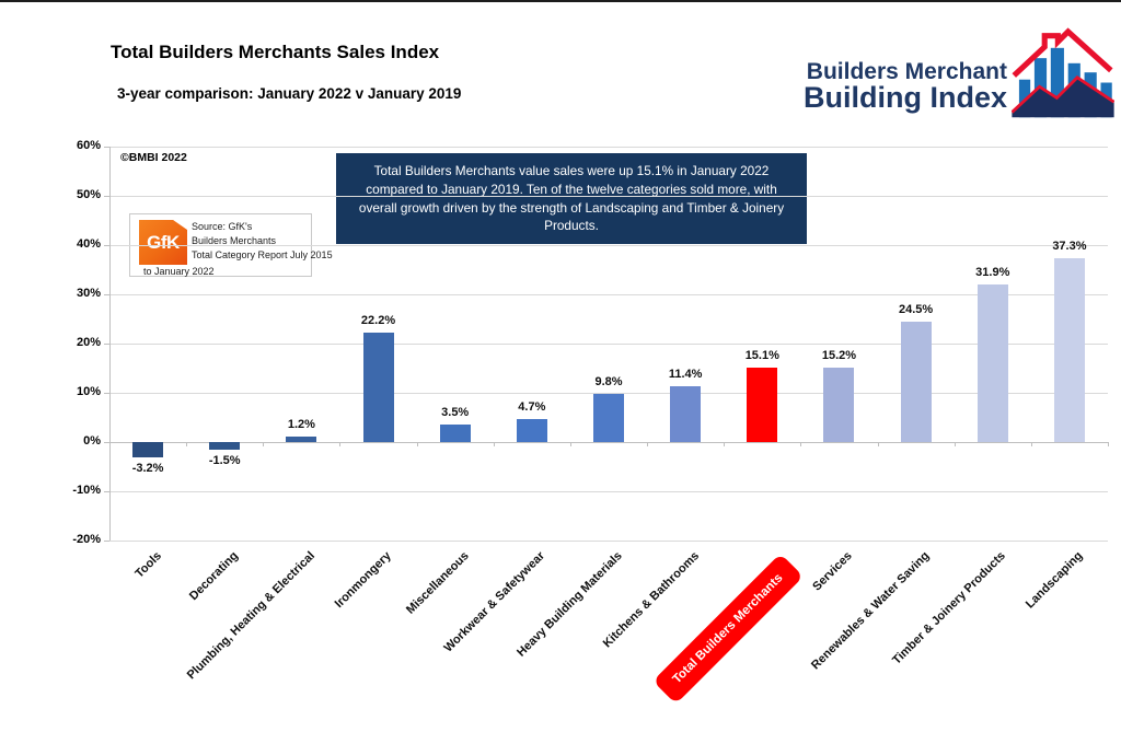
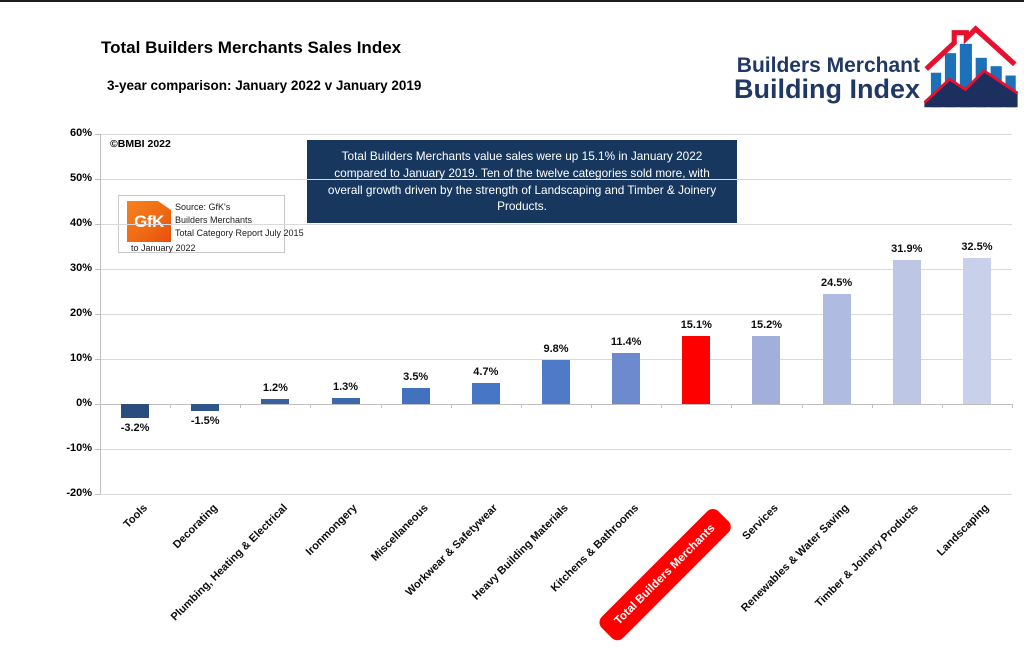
Ironmongery: 22.2% -> 1.3%
Landscaping: 37.3% -> 32.5%
